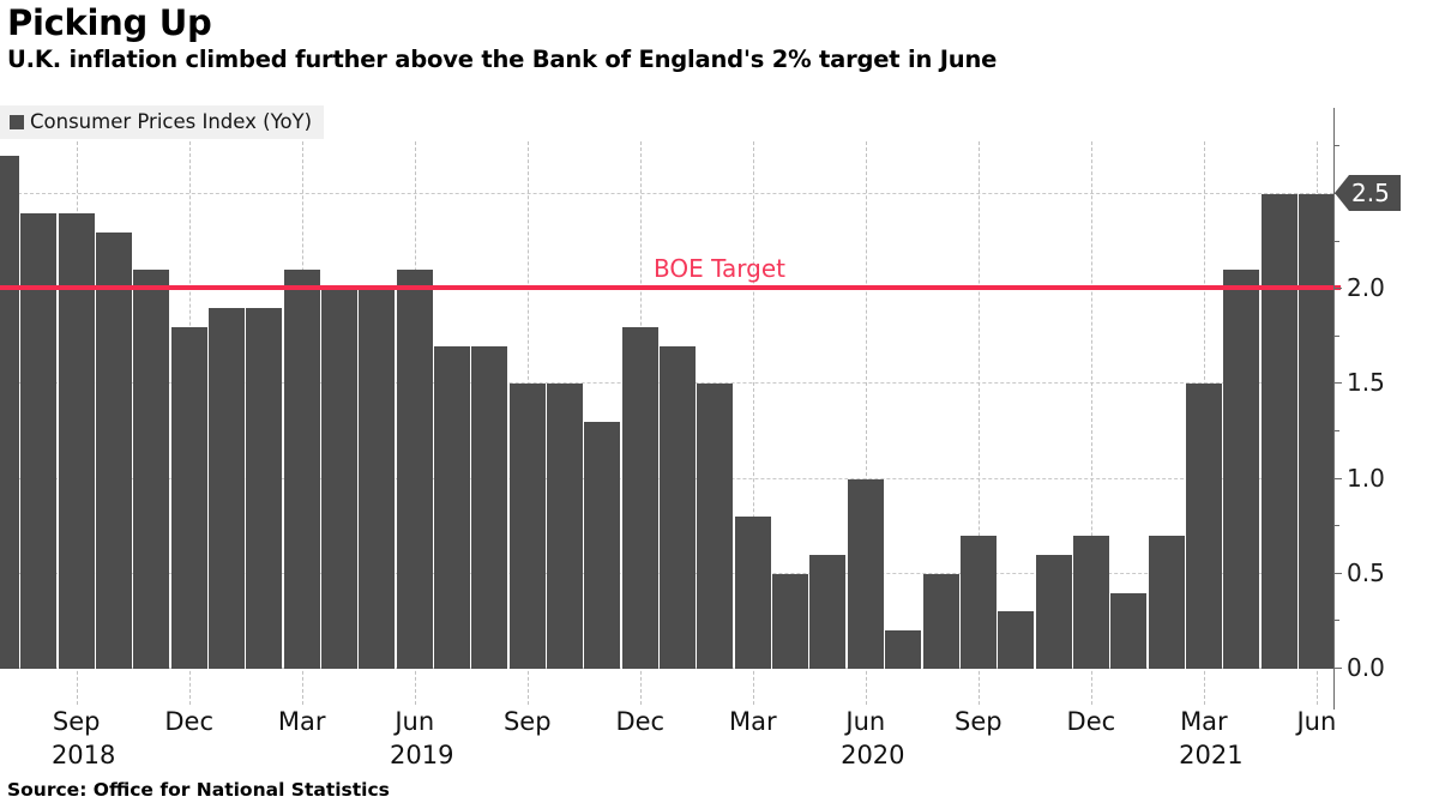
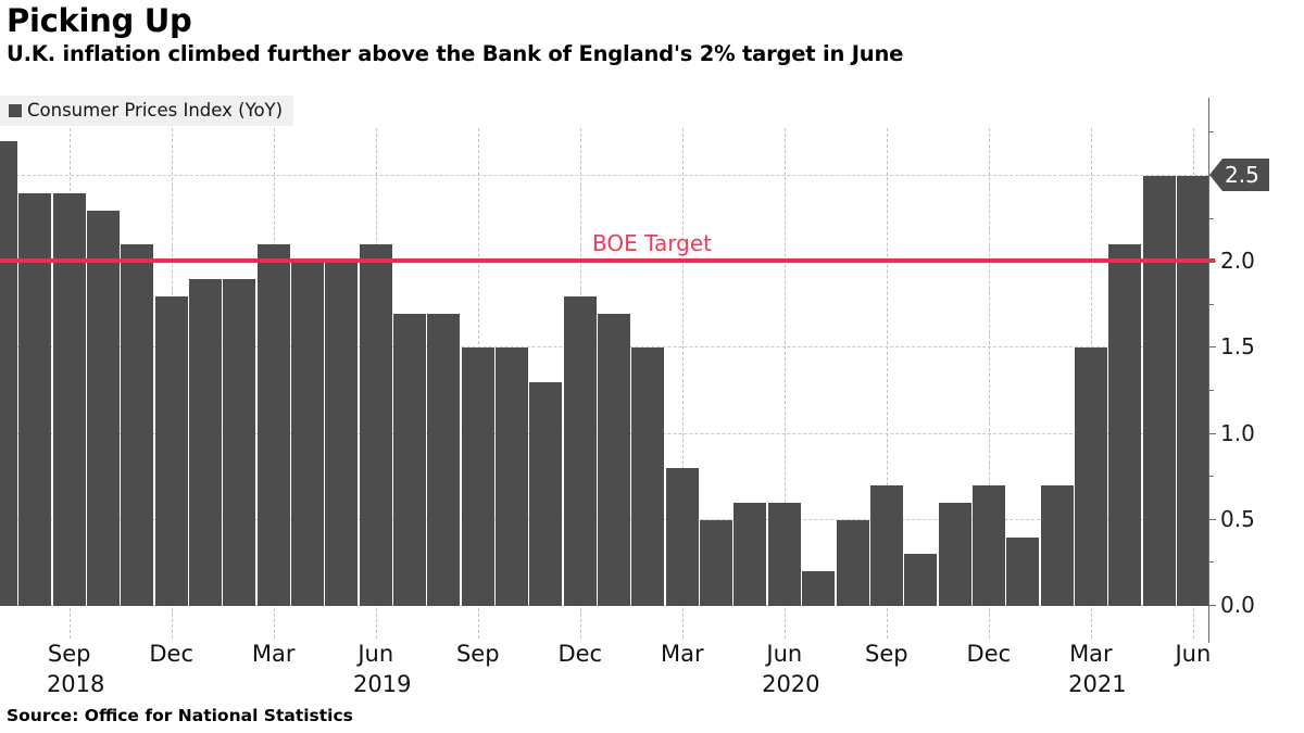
Jun 2020: 1.0 -> 0.6
